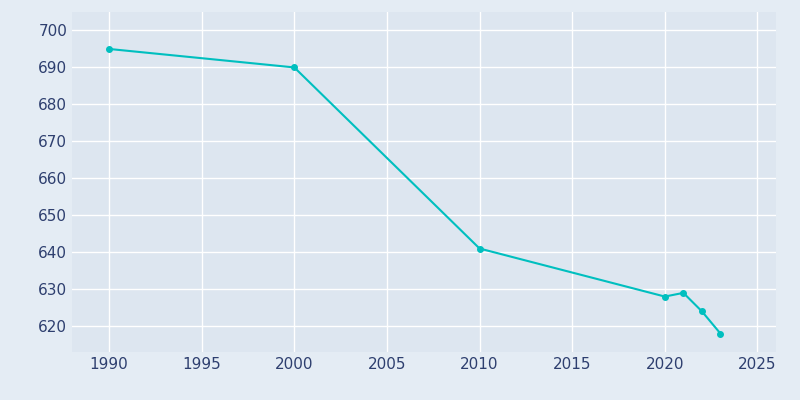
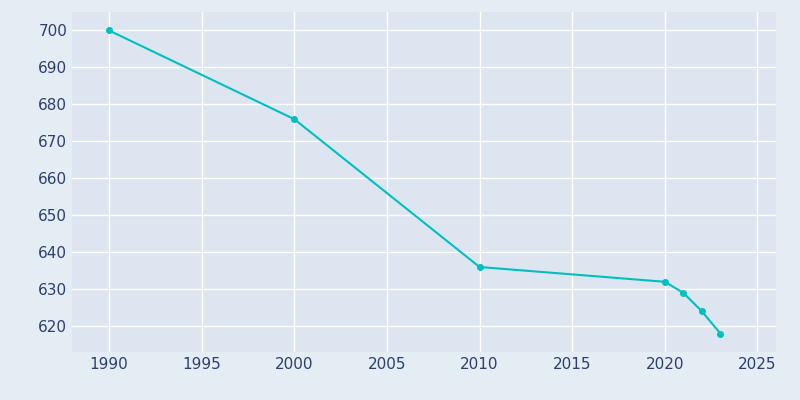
1990: 695 -> 700
2000: 690 -> 676
2010: 641 -> 636
2020: 628 -> 632
